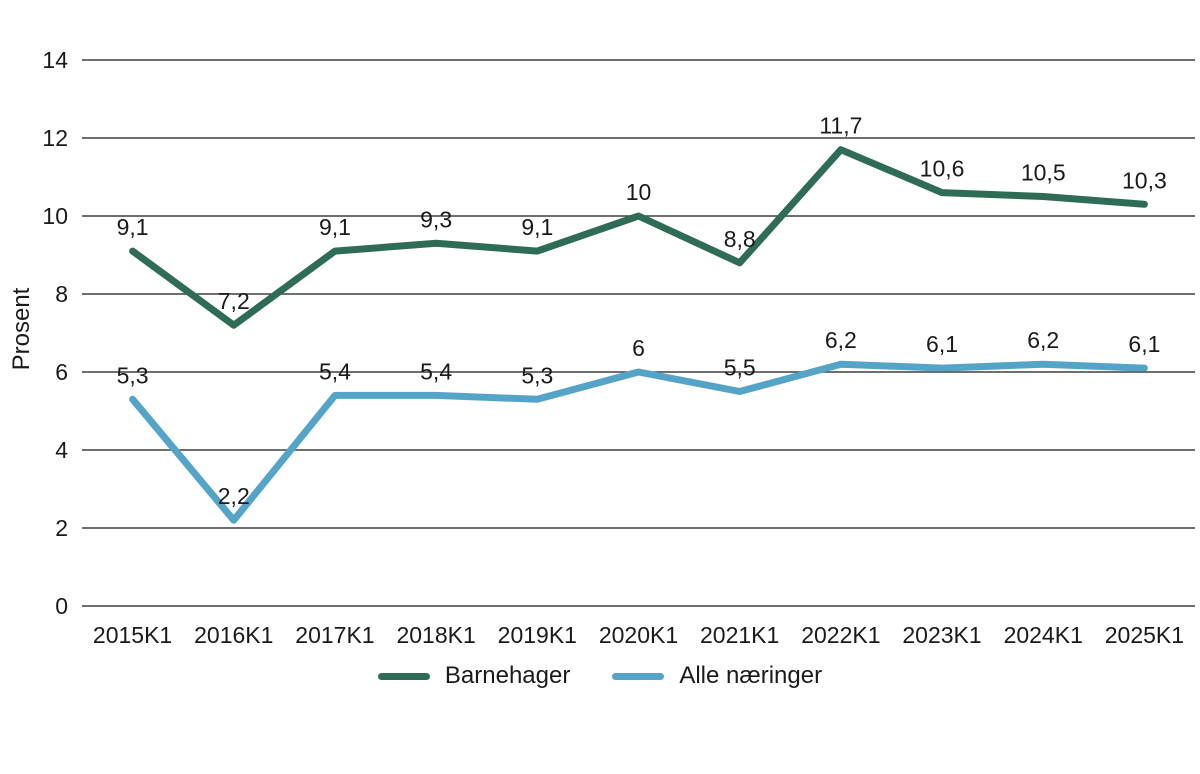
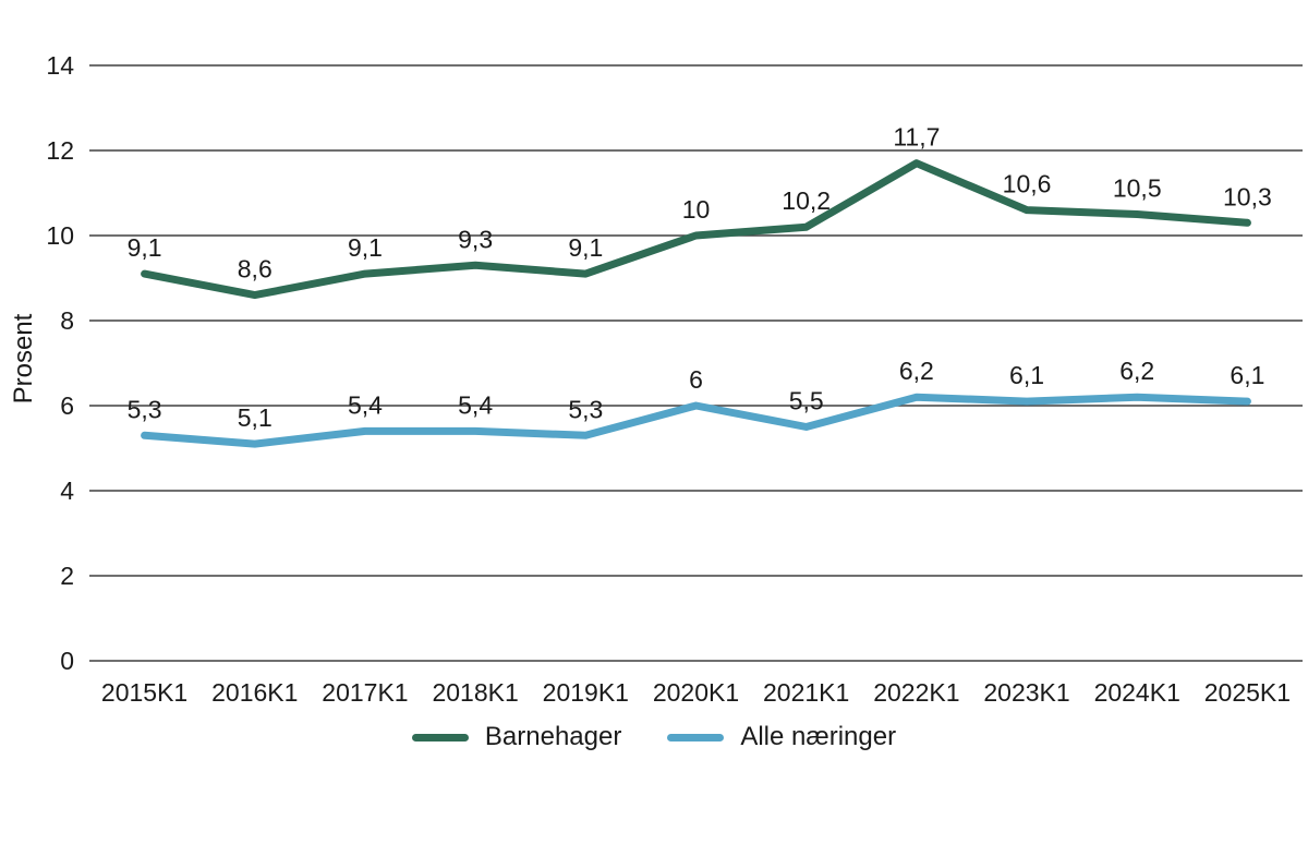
Barnehager/2016K1: 7,2 -> 8,6
Alle næringer/2016K1: 2,2 -> 5,1
Barnehager/2021K1: 8,8 -> 10,2
